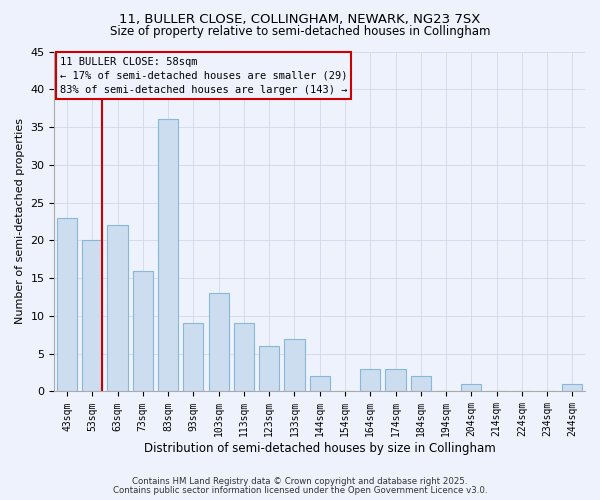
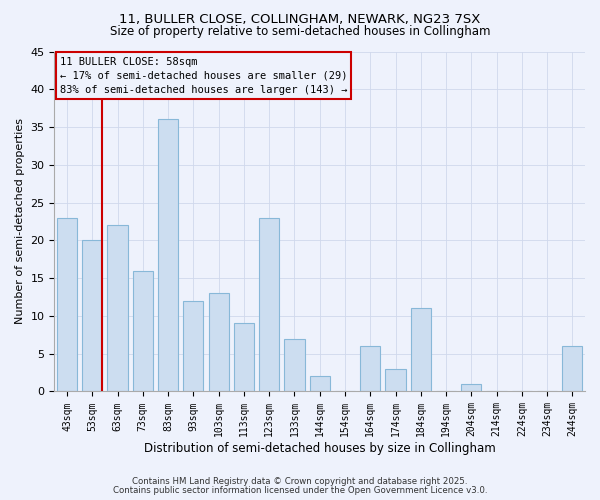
93sqm: 9 -> 12
123sqm: 6 -> 23
164sqm: 3 -> 6
184sqm: 2 -> 11
244sqm: 1 -> 6
